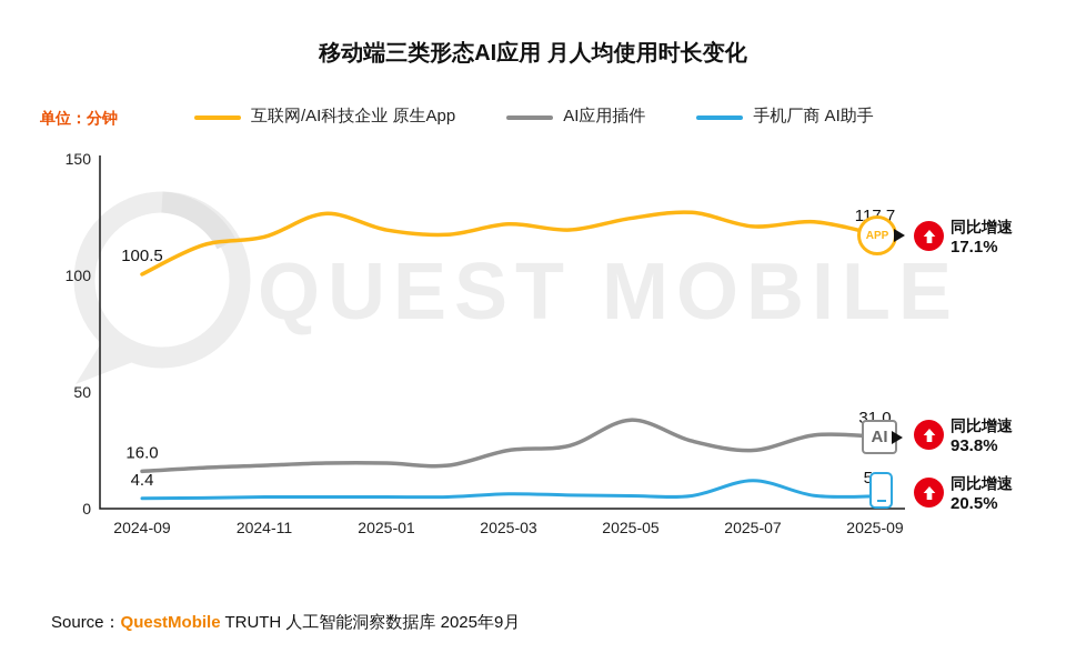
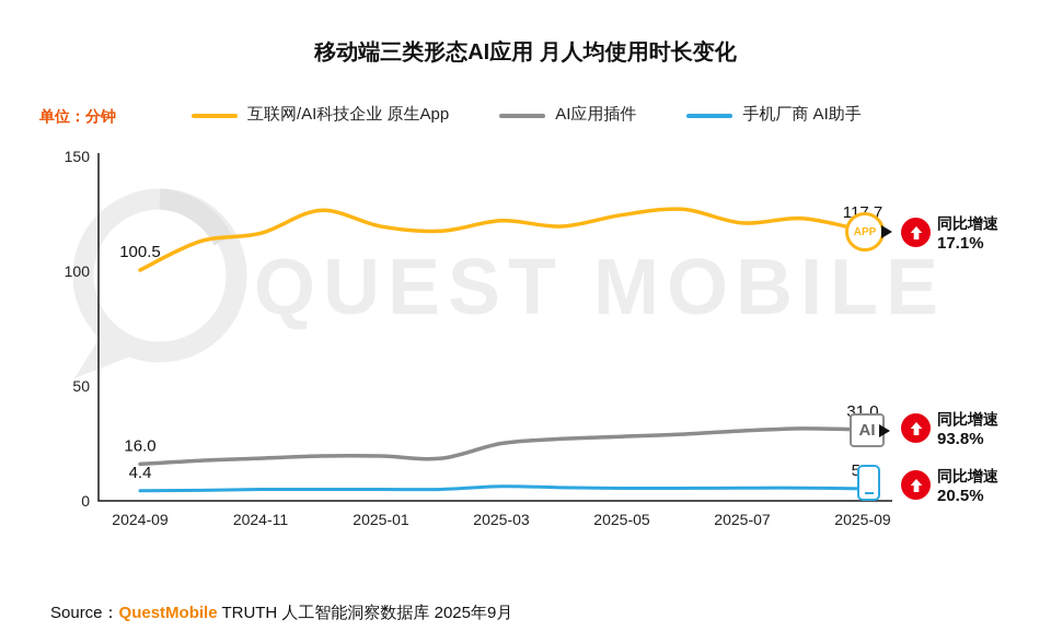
AI应用插件/2025-05: 38 -> 28
AI应用插件/2025-07: 25 -> 30
手机厂商 AI助手/2025-07: 12 -> 6
